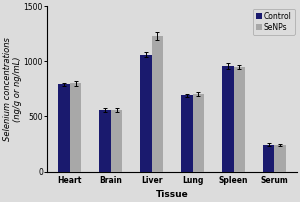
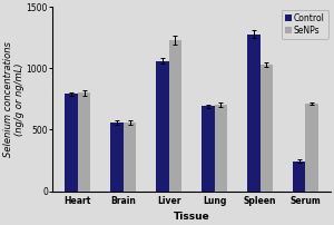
Control/Spleen: 960 -> 1280
SeNPs/Spleen: 950 -> 1030
SeNPs/Serum: 240 -> 710
